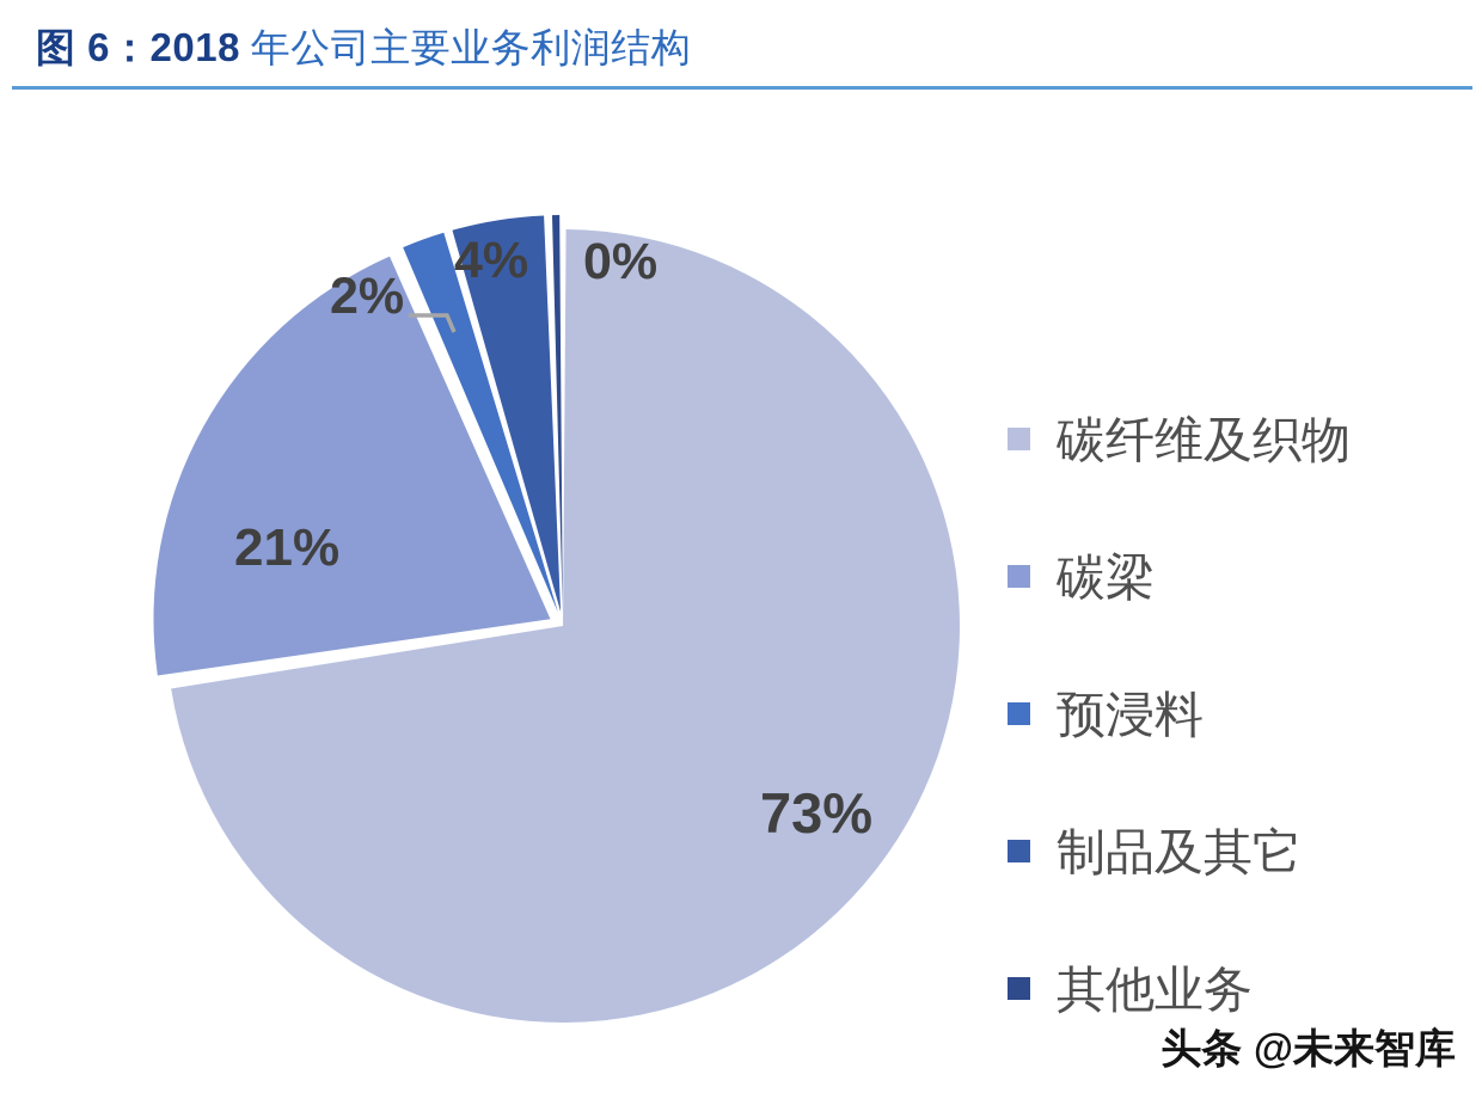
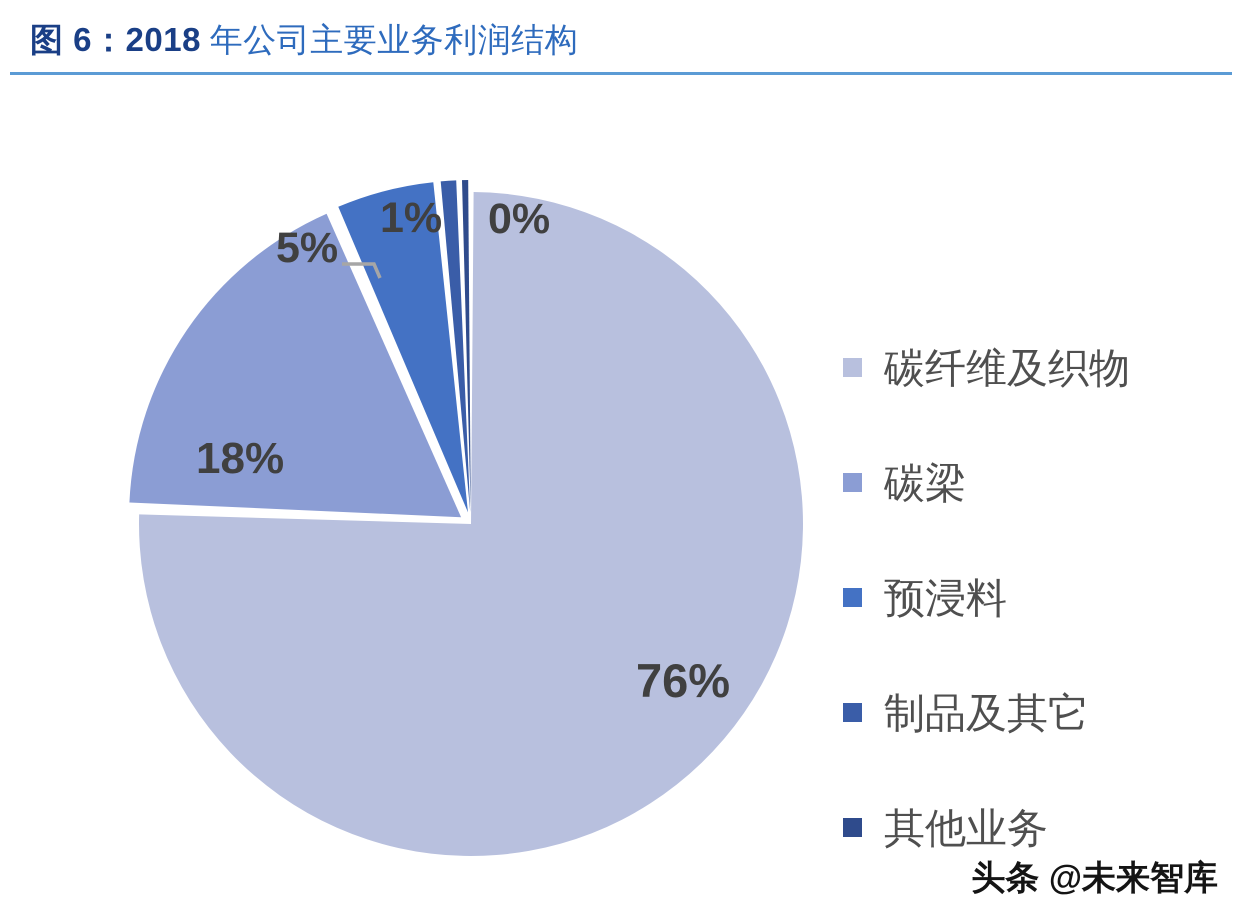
碳纤维及织物: 73% -> 76%
碳梁: 21% -> 18%
预浸料: 2% -> 5%
制品及其它: 4% -> 1%
